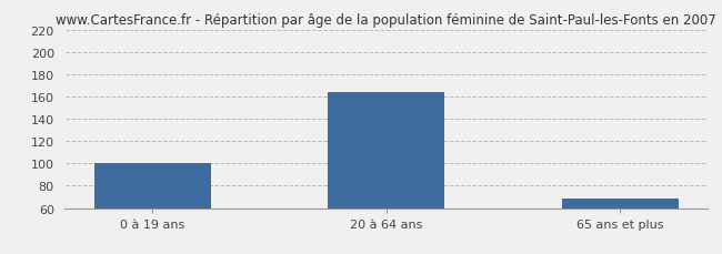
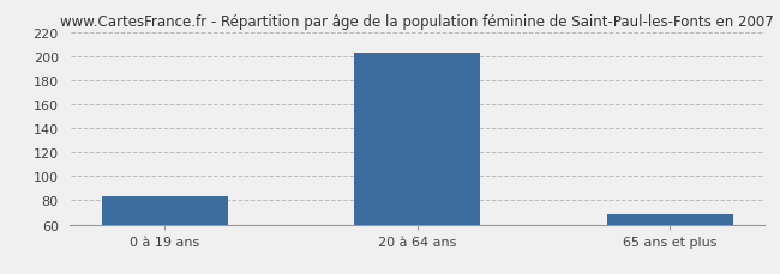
0 à 19 ans: 100 -> 83
20 à 64 ans: 164 -> 203
